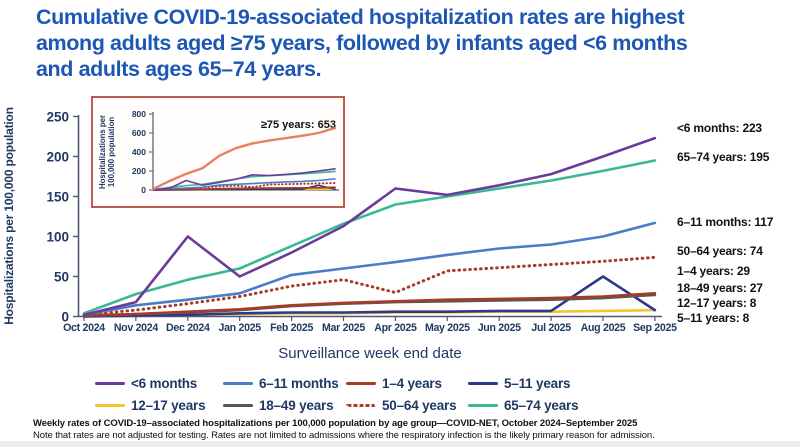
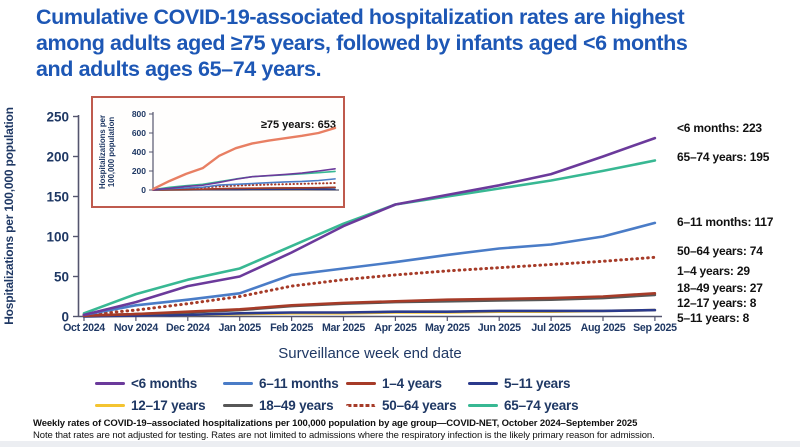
<6 months/Dec 2024: 100 -> 40
<6 months/Apr 2025: 160 -> 140
50–64 years/Apr 2025: 30 -> 50
5–11 years/Aug 2025: 50 -> 10
